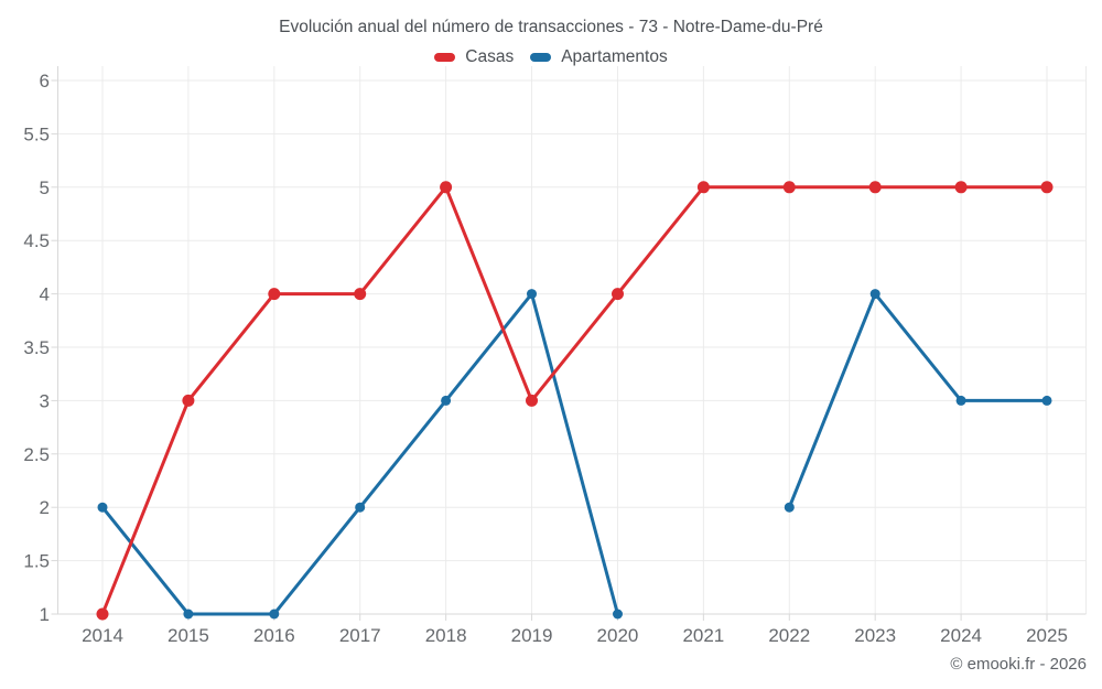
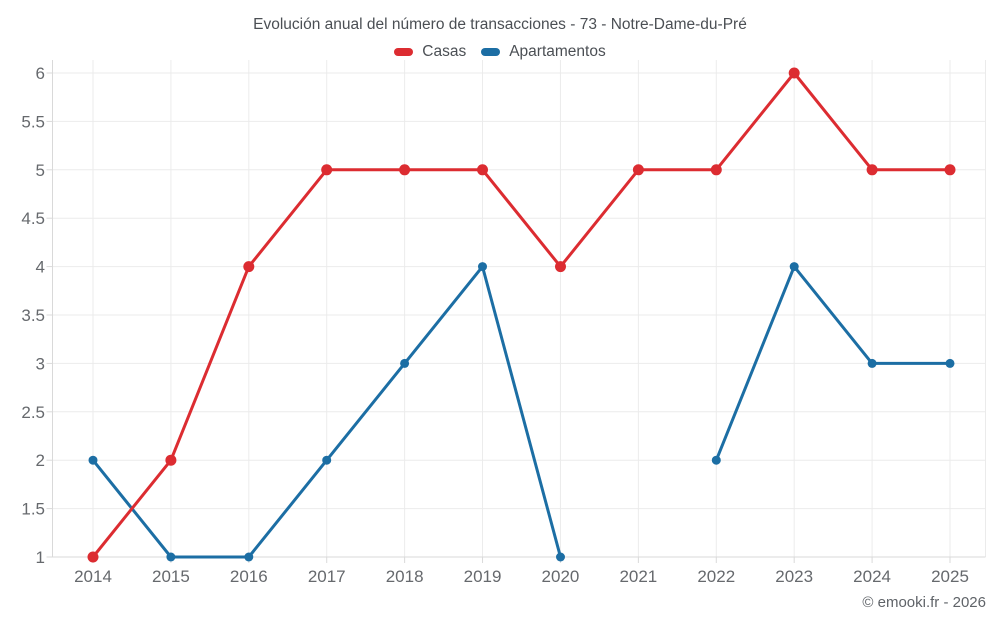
Casas/2015: 3 -> 2
Casas/2017: 4 -> 5
Casas/2019: 3 -> 5
Casas/2023: 5 -> 6
